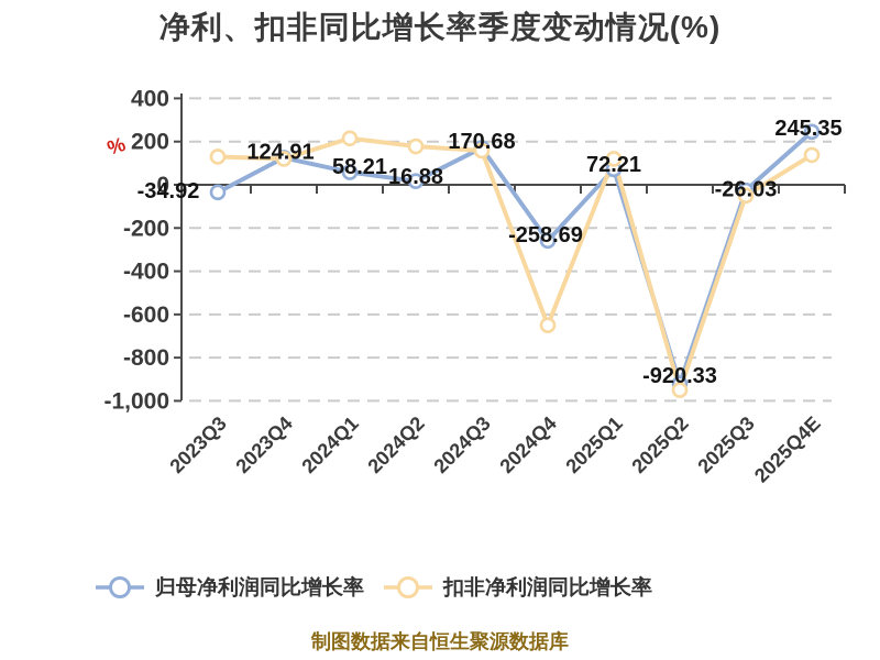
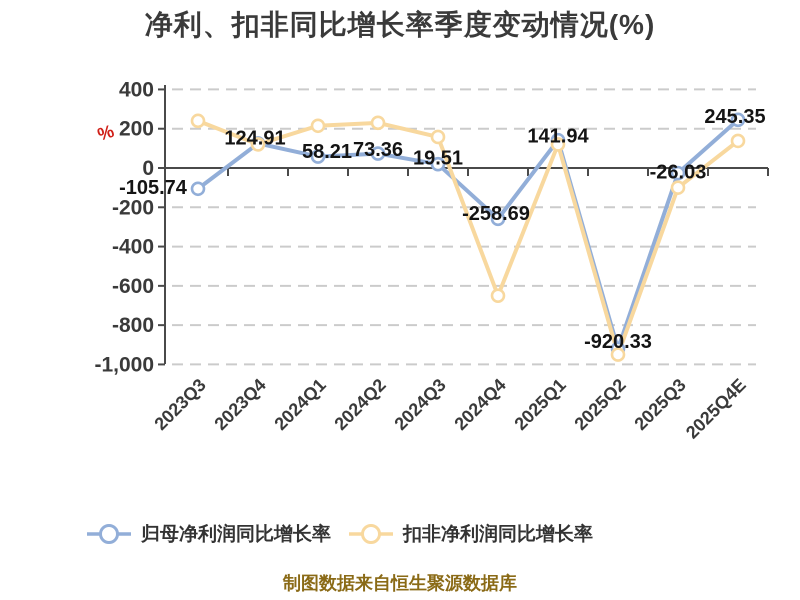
归母净利润同比增长率/2023Q3: -34.92 -> -105.74
扣非净利润同比增长率/2023Q3: 130 -> 240
归母净利润同比增长率/2024Q2: 16.88 -> 73.36
扣非净利润同比增长率/2024Q2: 180 -> 230
归母净利润同比增长率/2024Q3: 170.68 -> 19.51
归母净利润同比增长率/2025Q1: 72.21 -> 141.94
扣非净利润同比增长率/2025Q3: -50 -> -100
